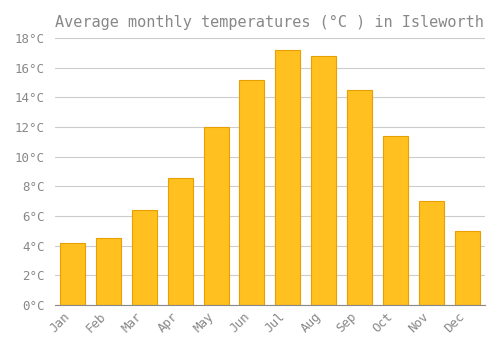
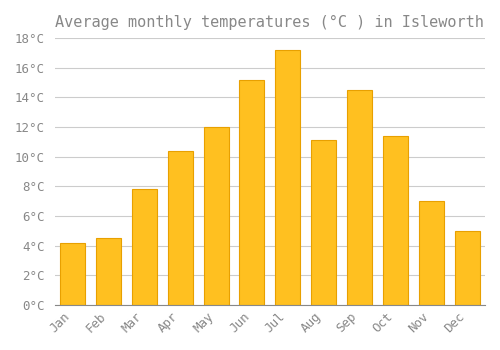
Mar: 6.4°C -> 7.8°C
Apr: 8.6°C -> 10.4°C
Aug: 16.8°C -> 11.1°C
